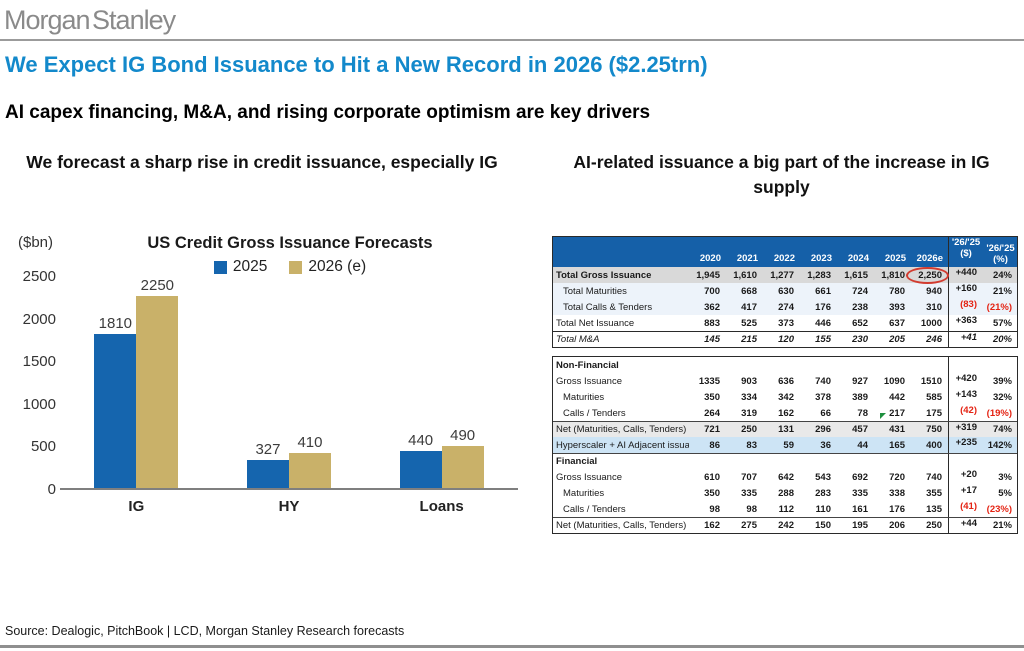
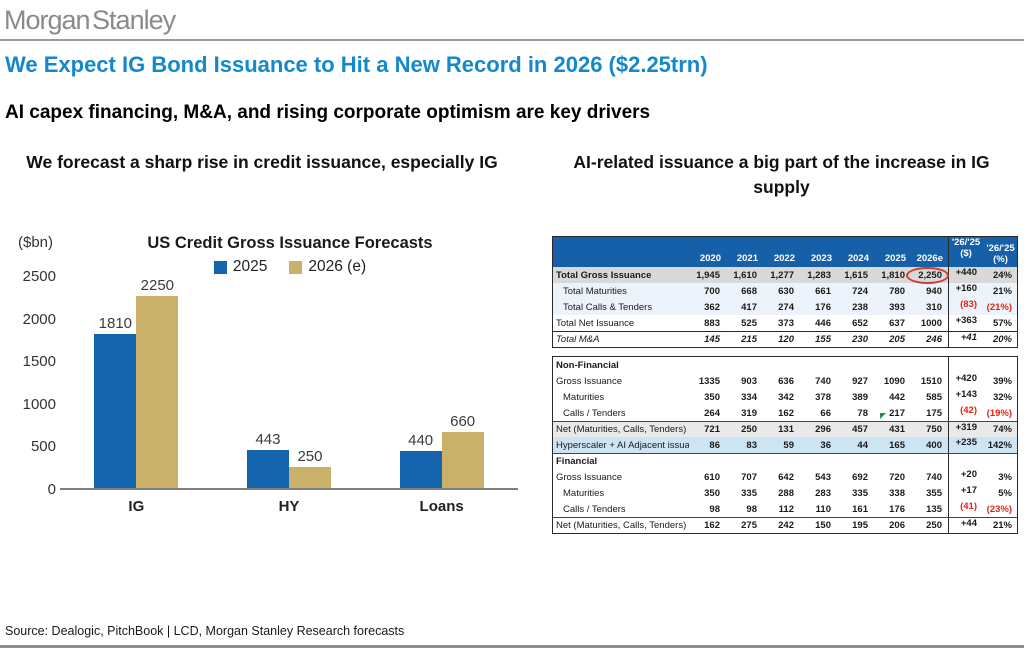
2025/HY: 327 -> 443
2026 (e)/HY: 410 -> 250
2026 (e)/Loans: 490 -> 660
